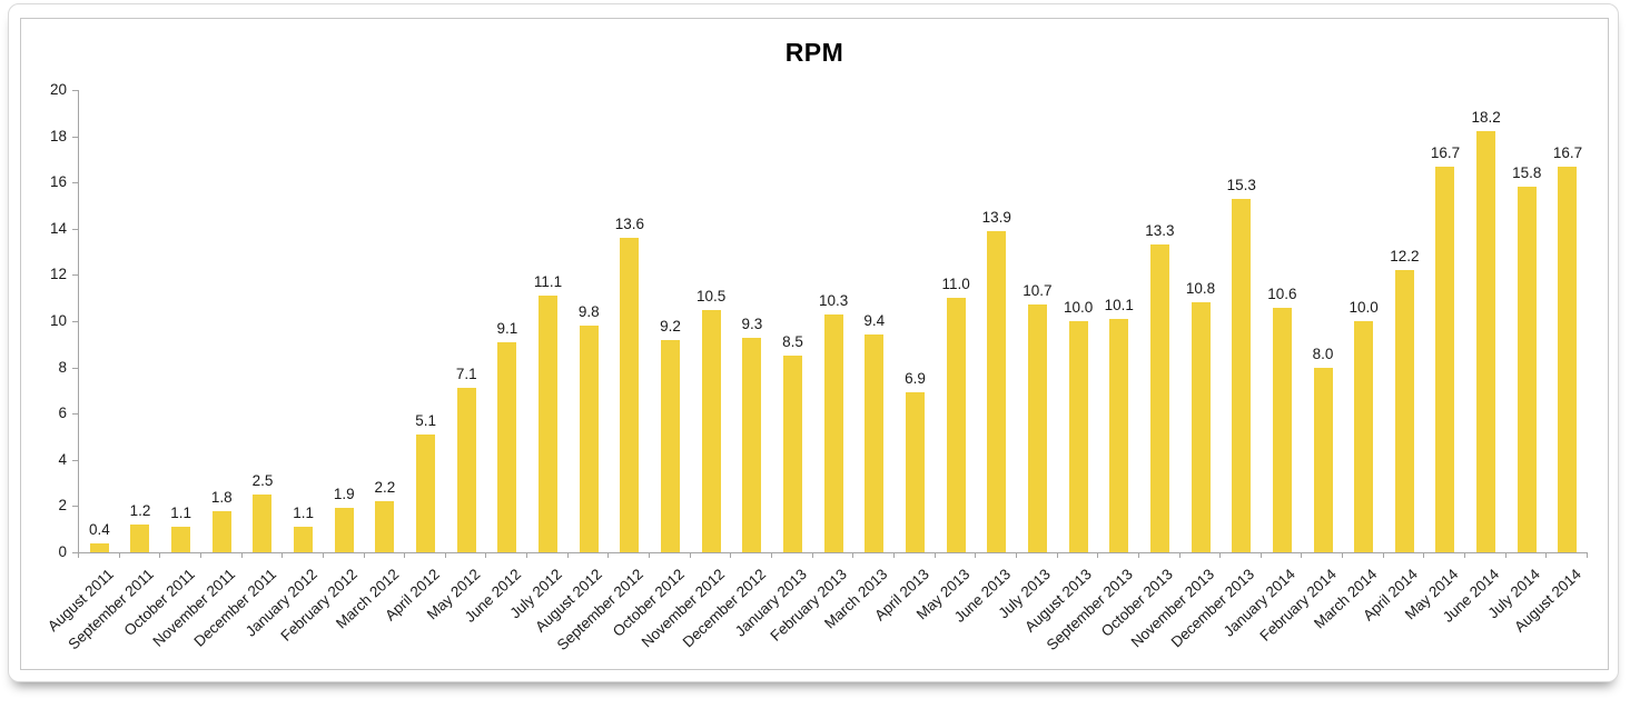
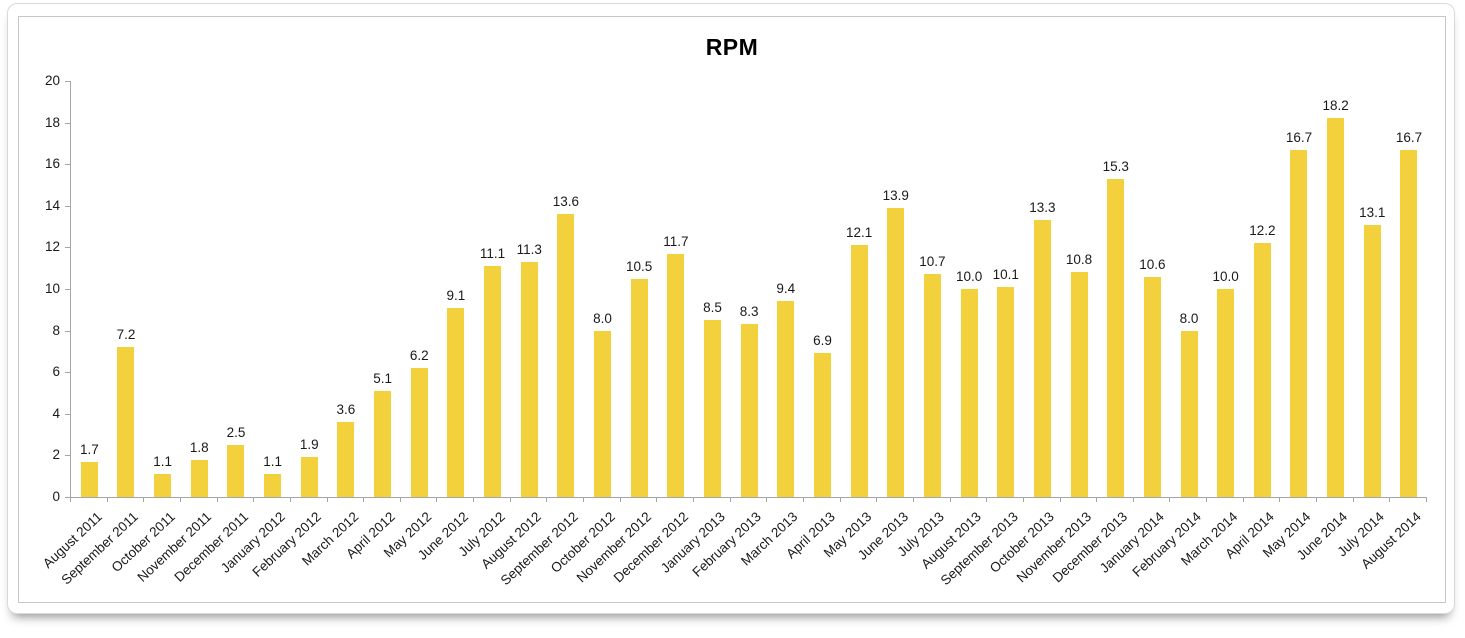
August 2011: 0.4 -> 1.7
September 2011: 1.2 -> 7.2
March 2012: 2.2 -> 3.6
May 2012: 7.1 -> 6.2
August 2012: 9.8 -> 11.3
October 2012: 9.2 -> 8.0
December 2012: 9.3 -> 11.7
February 2013: 10.3 -> 8.3
May 2013: 11.0 -> 12.1
July 2014: 15.8 -> 13.1
